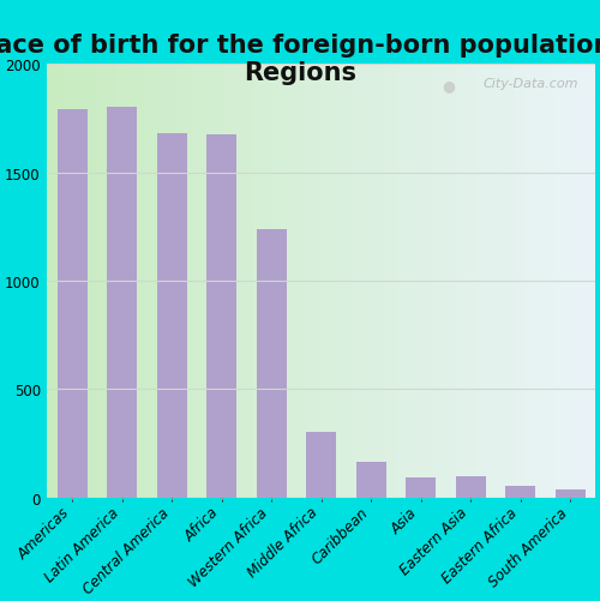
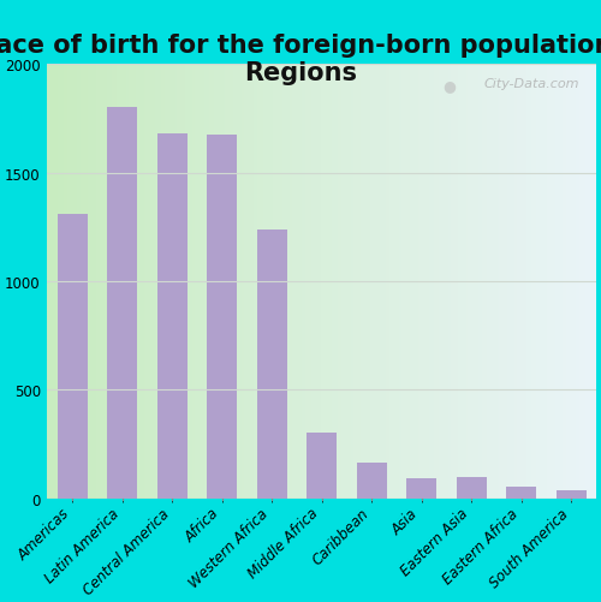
Americas: 1790 -> 1310
